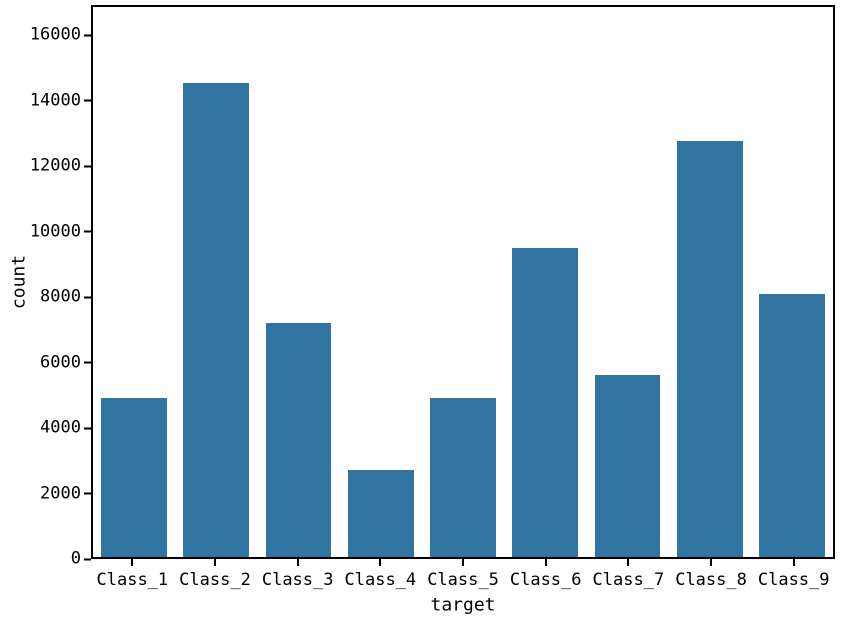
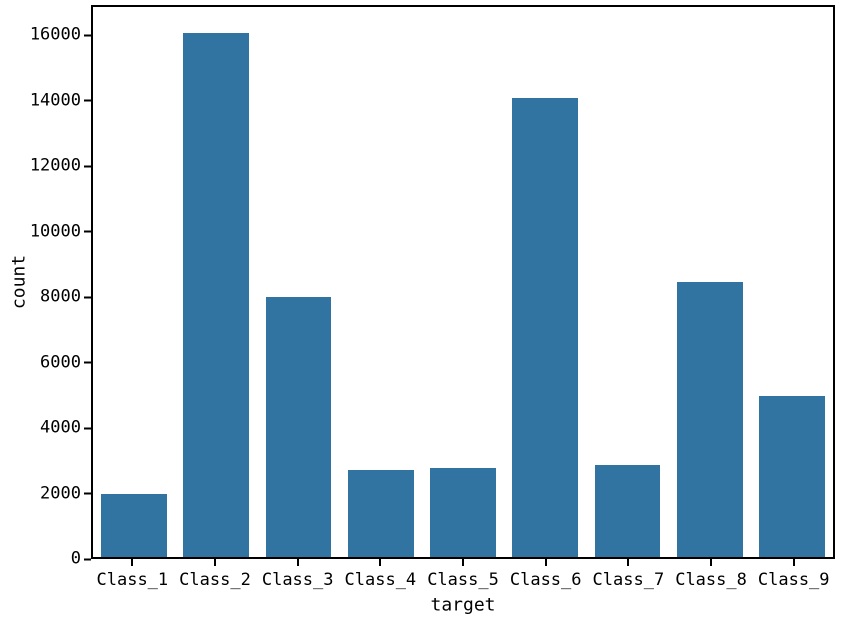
Class_1: 4900 -> 1900
Class_2: 14600 -> 16100
Class_3: 7200 -> 8000
Class_5: 4900 -> 2700
Class_6: 9500 -> 14100
Class_7: 5600 -> 2800
Class_8: 12800 -> 8500
Class_9: 8100 -> 5000
